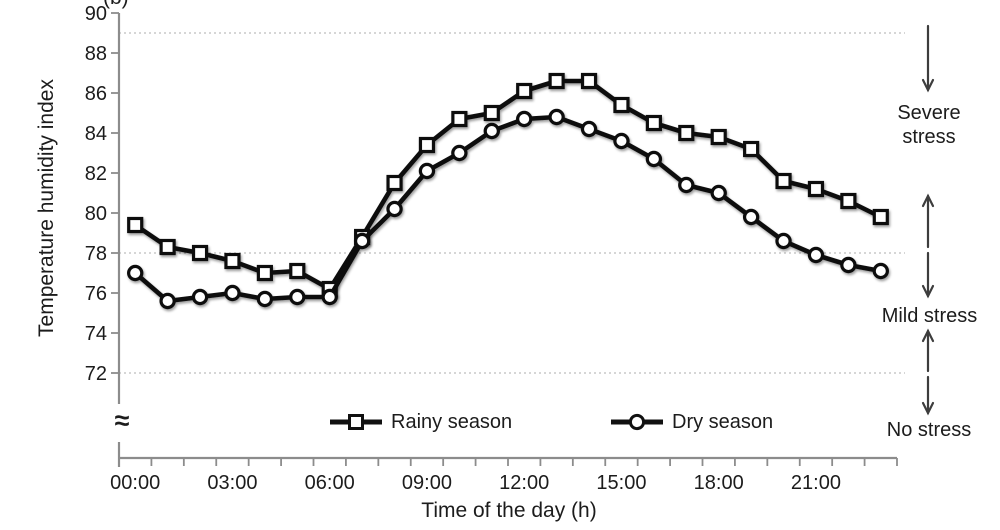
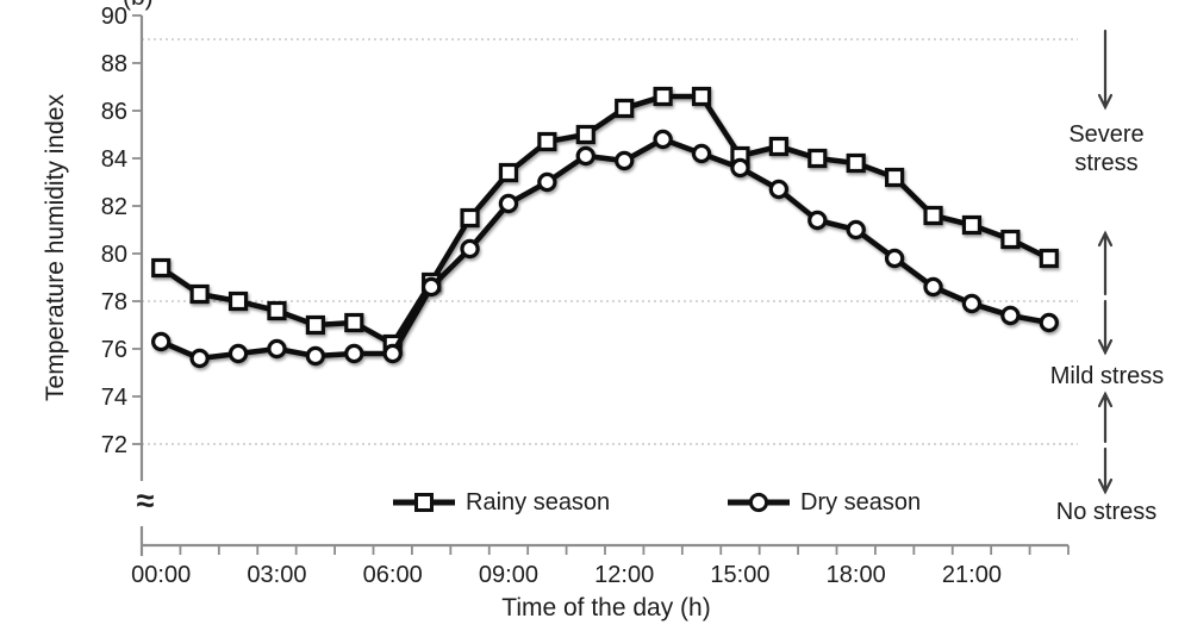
Dry season/00:00: 77.0 -> 76.3
Dry season/12:00: 84.7 -> 83.9
Rainy season/15:00: 85.4 -> 84.1
